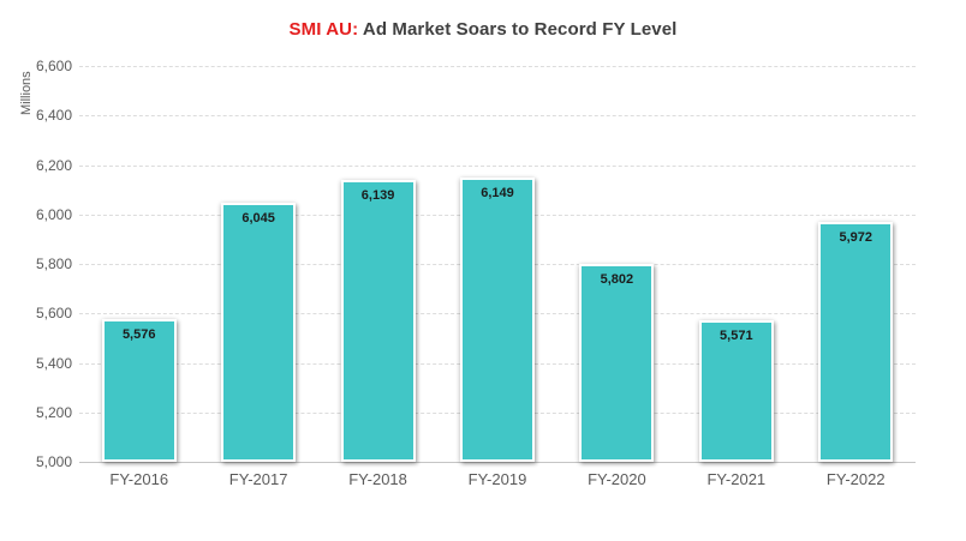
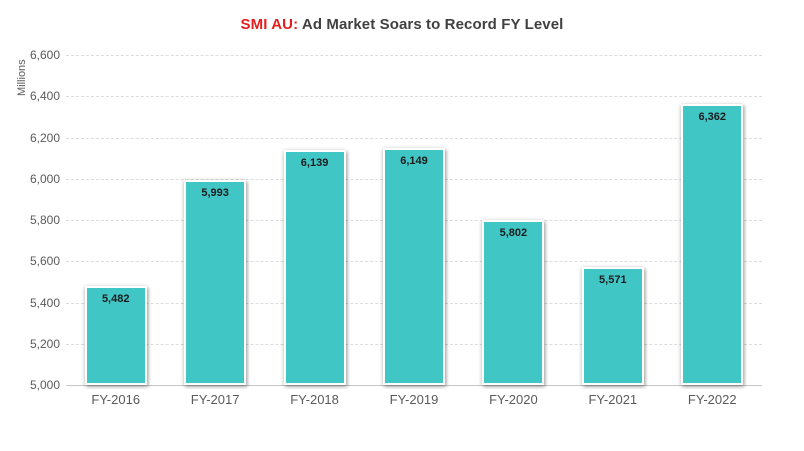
FY-2016: 5,576 -> 5,482
FY-2017: 6,045 -> 5,993
FY-2022: 5,972 -> 6,362
